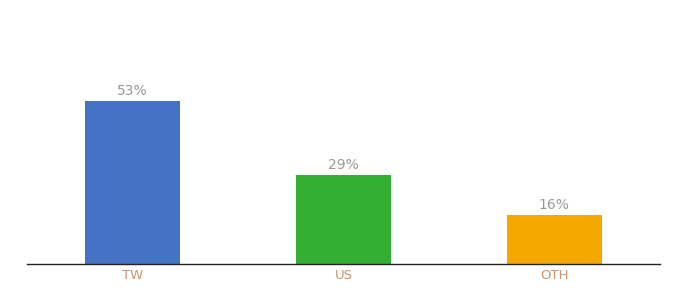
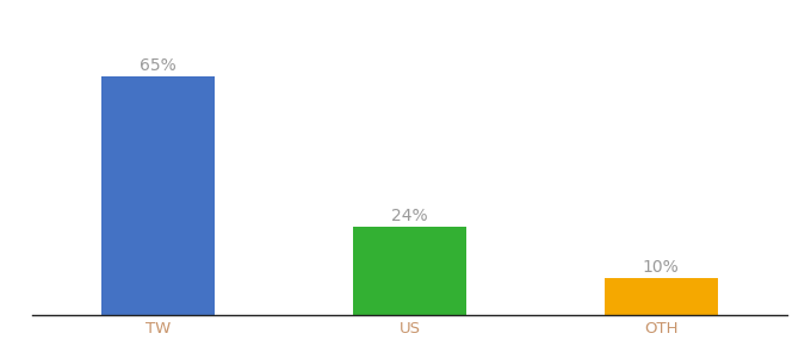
TW: 53% -> 65%
US: 29% -> 24%
OTH: 16% -> 10%
